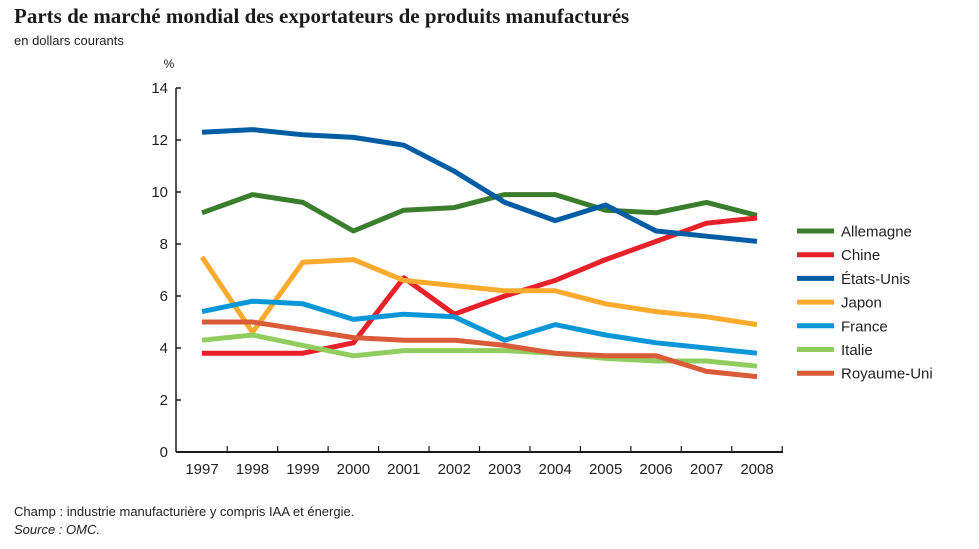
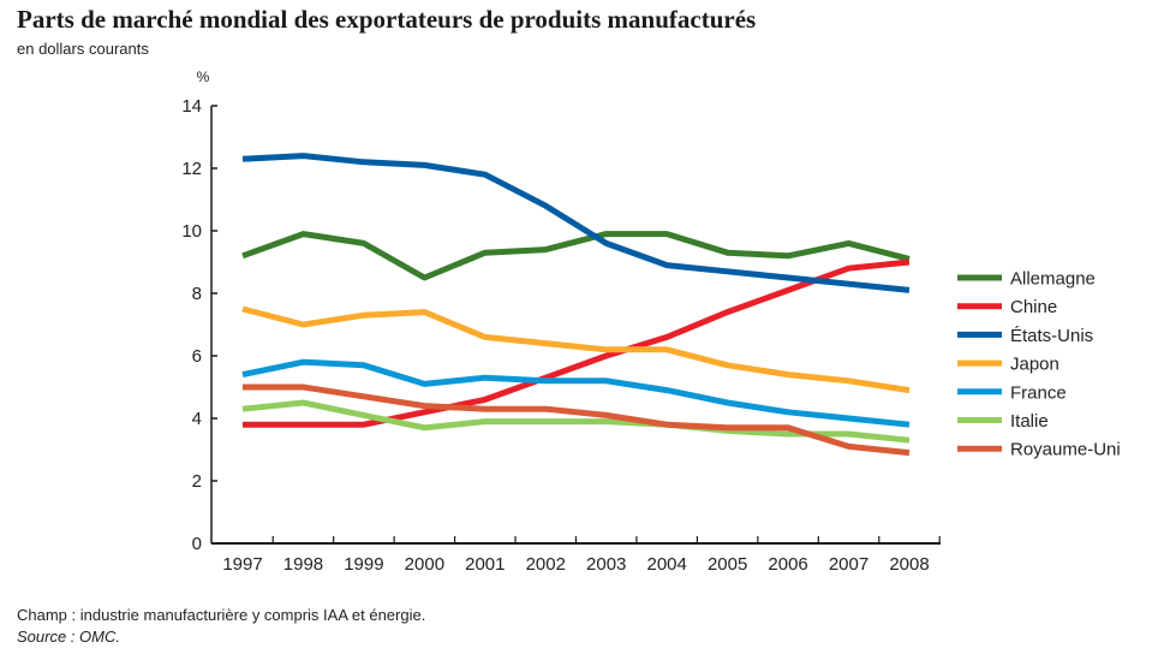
Japon/1998: 4.6 -> 7.0
Chine/2001: 6.7 -> 4.6
France/2003: 4.3 -> 5.2
États-Unis/2005: 9.5 -> 8.7
